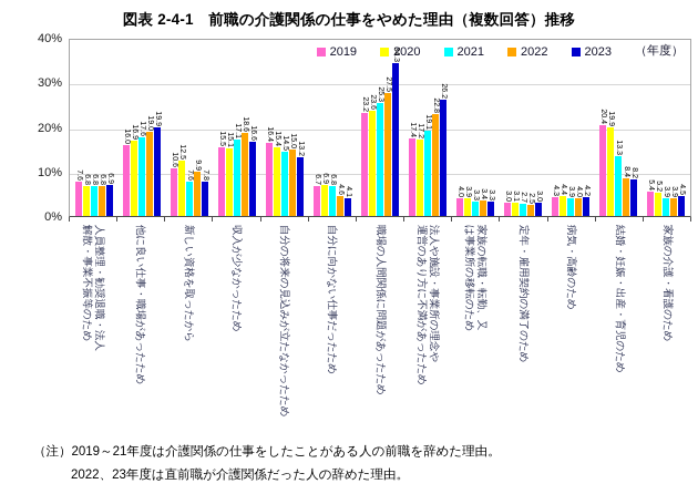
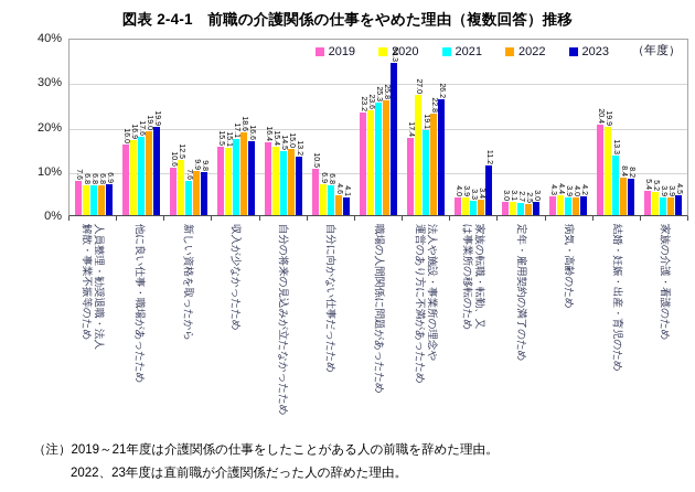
2023/新しい資格を取ったから: 7.8 -> 9.8
2019/自分に向かない仕事だったため: 6.7 -> 10.5
2022/職場の人間関係に問題があったため: 27.5 -> 25.8
2020/法人や施設・事業所の理念や 運営のあり方に不満があったため: 17.2 -> 27.0
2023/家族の転職・転勤、又 は事業所の移転のため: 3.3 -> 11.2
